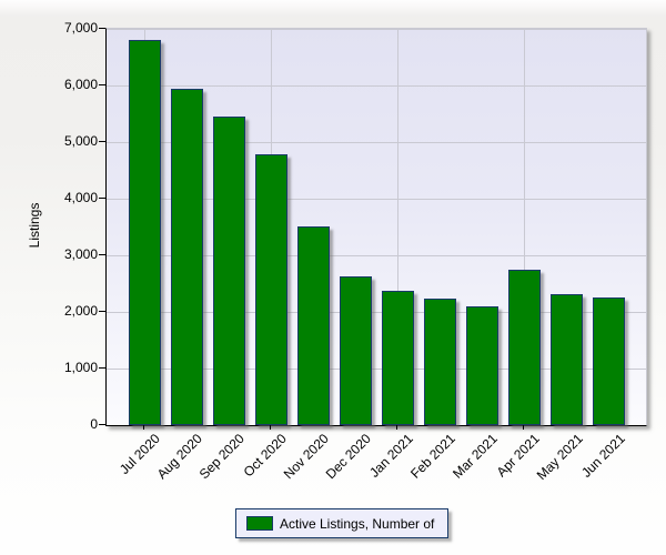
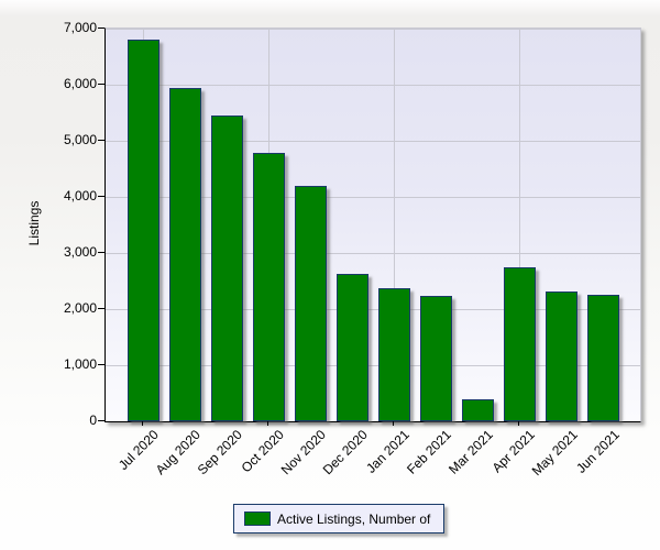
Nov 2020: 3500 -> 4200
Mar 2021: 2100 -> 400
